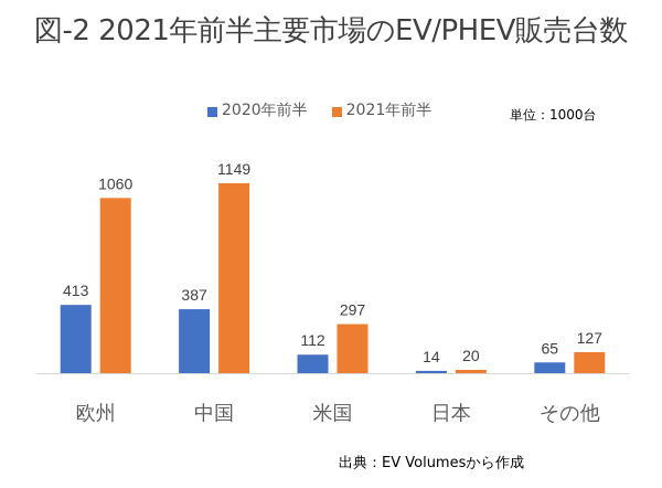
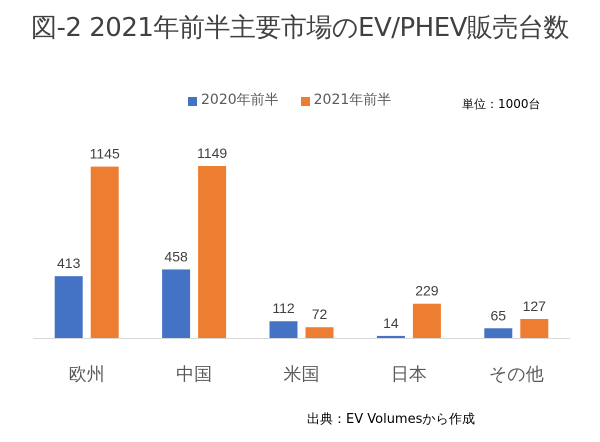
2021年前半/欧州: 1060 -> 1145
2020年前半/中国: 387 -> 458
2021年前半/米国: 297 -> 72
2021年前半/日本: 20 -> 229
